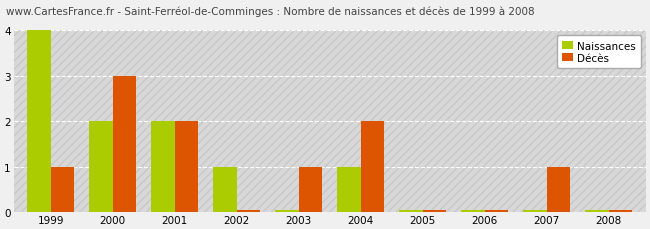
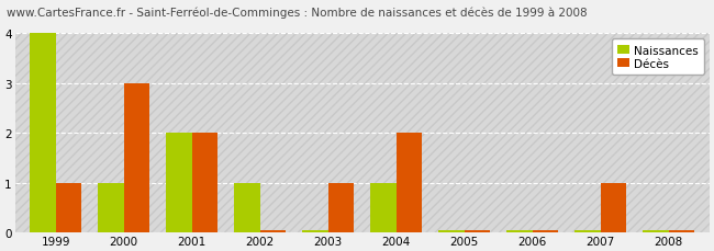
Naissances/2000: 2 -> 1
